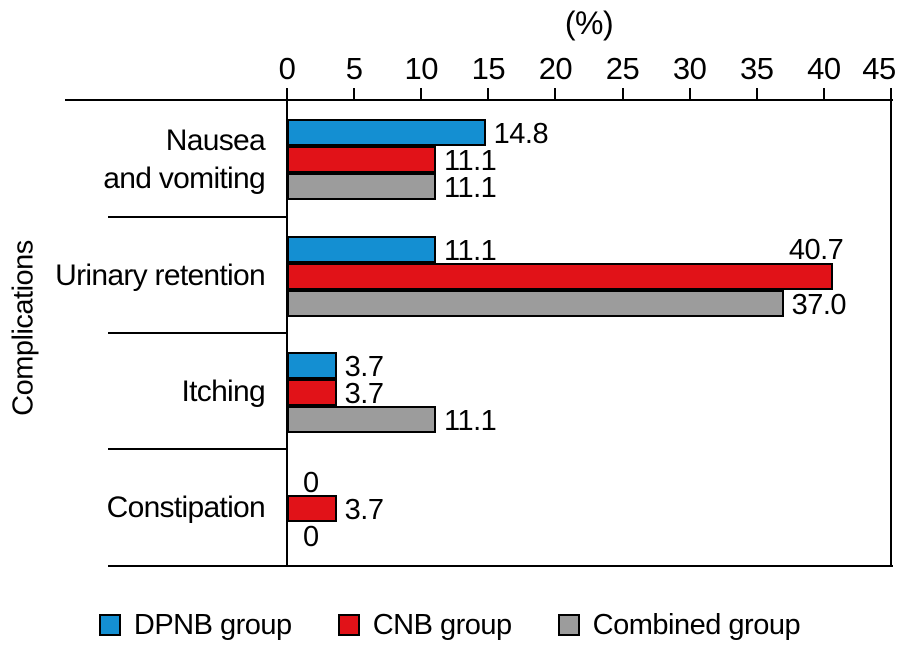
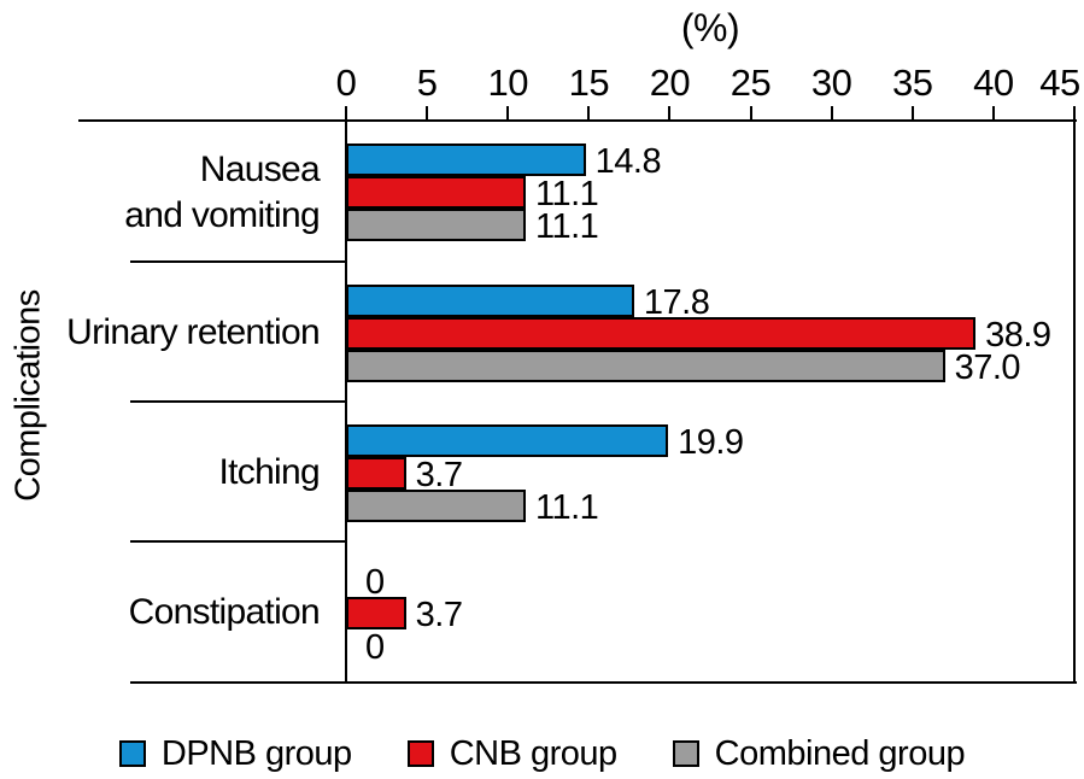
DPNB group/Urinary retention: 11.1 -> 17.8
CNB group/Urinary retention: 40.7 -> 38.9
DPNB group/Itching: 3.7 -> 19.9
